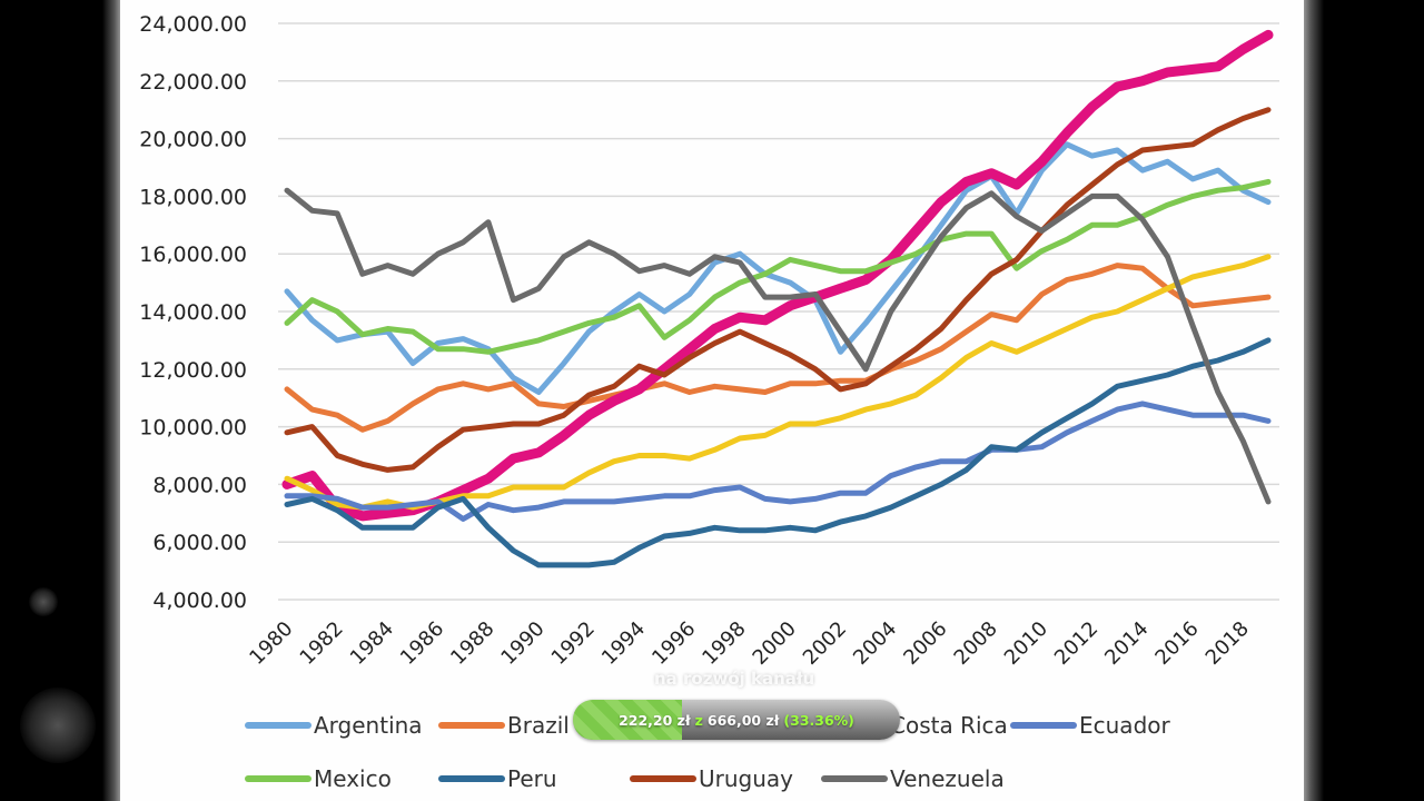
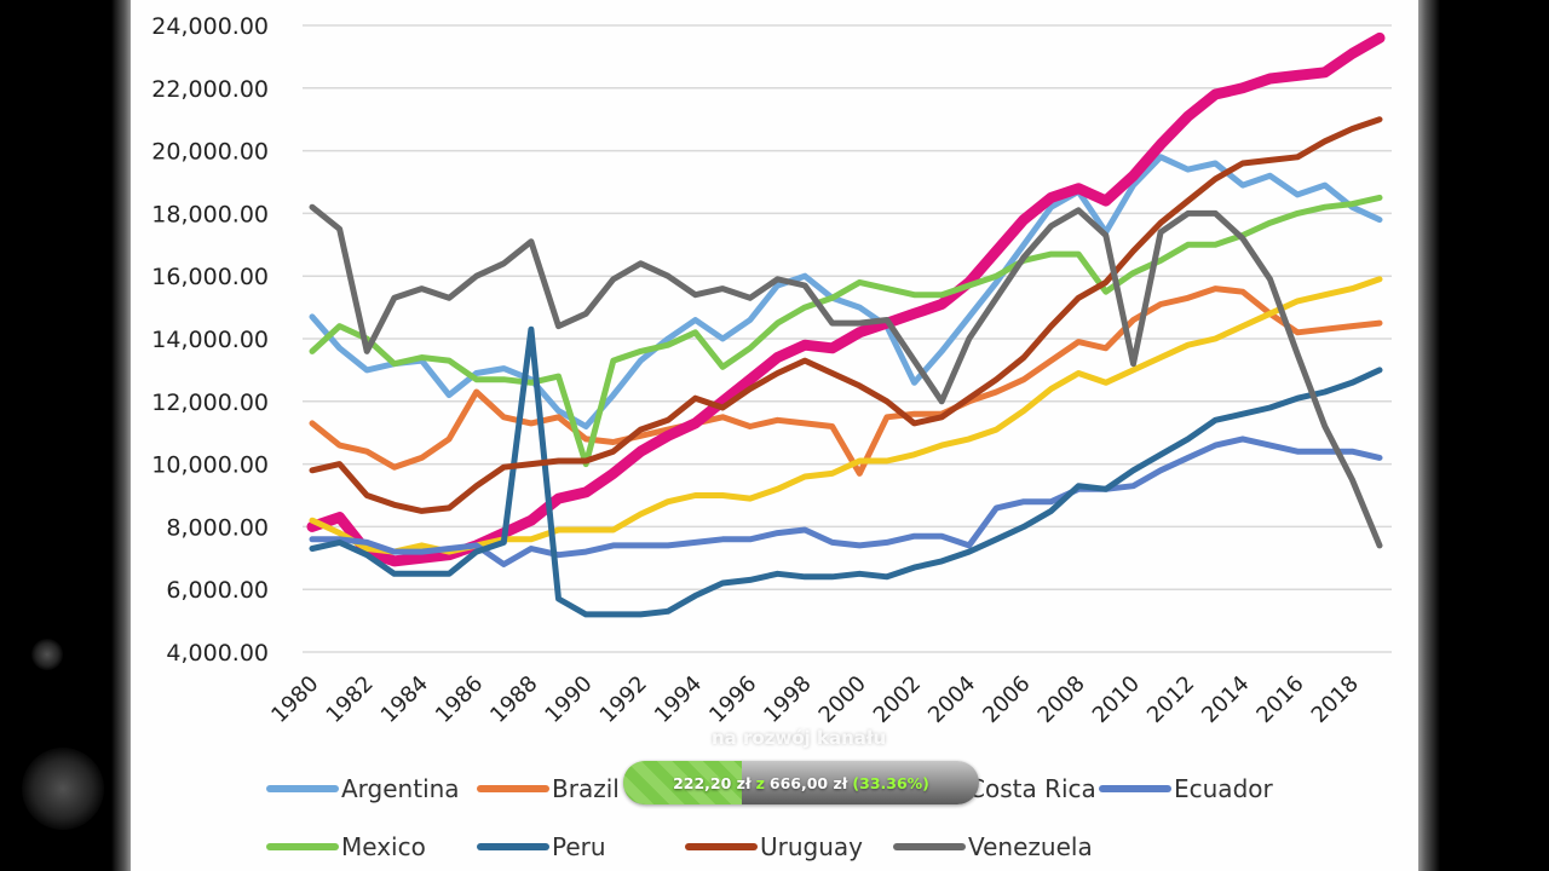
Venezuela/1982: 17400 -> 13600
Brazil/1986: 11300 -> 12300
Peru/1988: 6500 -> 14300
Mexico/1990: 13000 -> 10000
Brazil/2000: 11500 -> 9700
Ecuador/2004: 8300 -> 7400
Venezuela/2010: 16800 -> 13200
